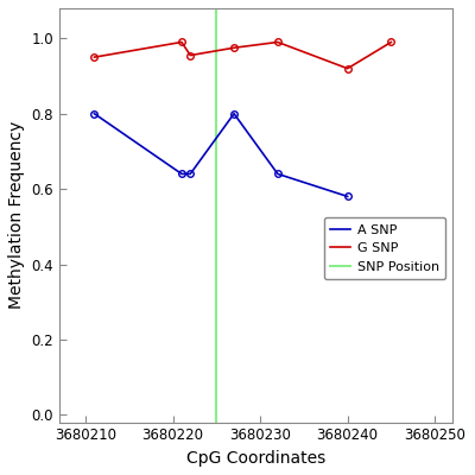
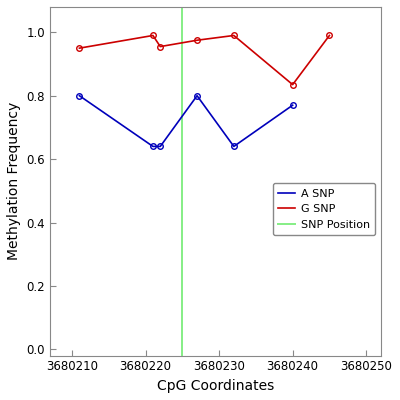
A SNP/3680240: 0.58 -> 0.77
G SNP/3680240: 0.920 -> 0.835
